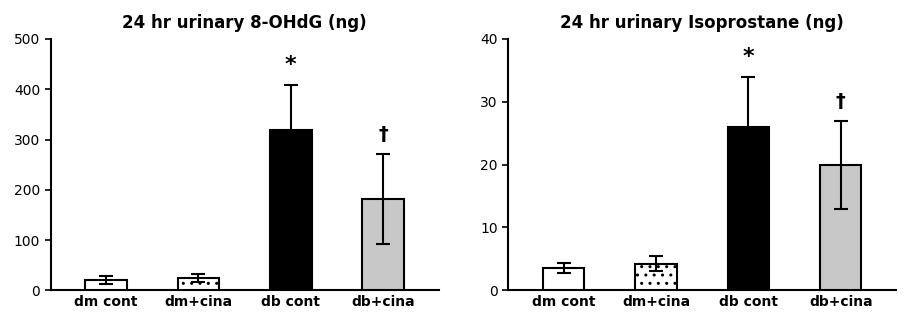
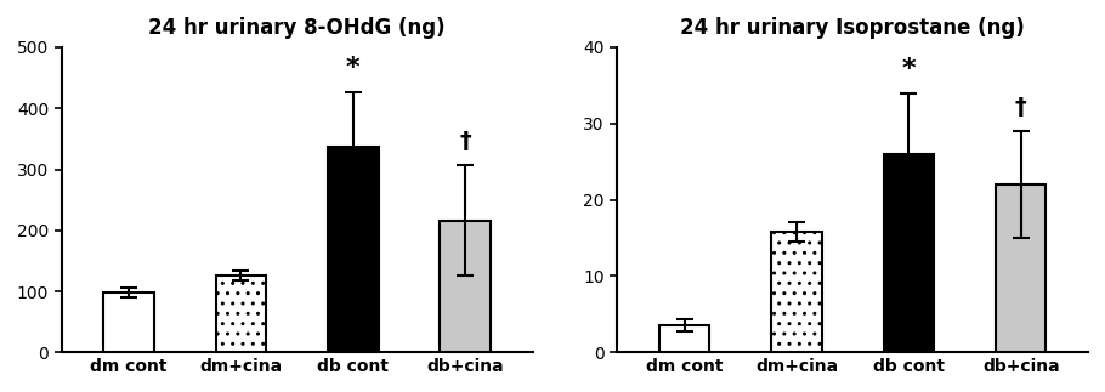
24 hr urinary 8-OHdG (ng)/dm cont: 20 -> 98
24 hr urinary 8-OHdG (ng)/dm+cina: 25 -> 126
24 hr urinary 8-OHdG (ng)/db cont: 318 -> 336
24 hr urinary 8-OHdG (ng)/db+cina: 182 -> 216
24 hr urinary Isoprostane (ng)/dm+cina: 4.2 -> 15.8
24 hr urinary Isoprostane (ng)/db+cina: 20.0 -> 22.0
